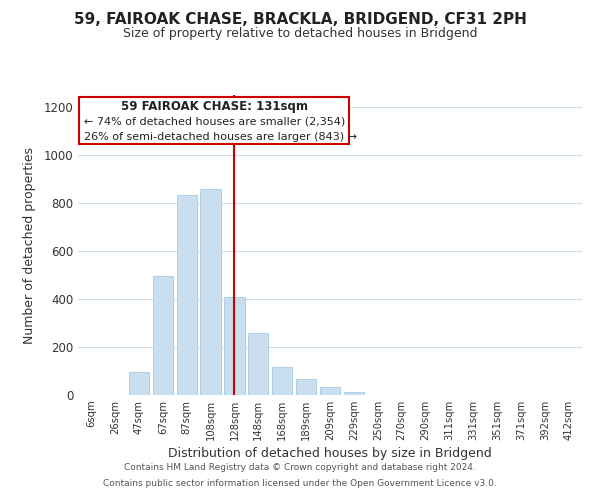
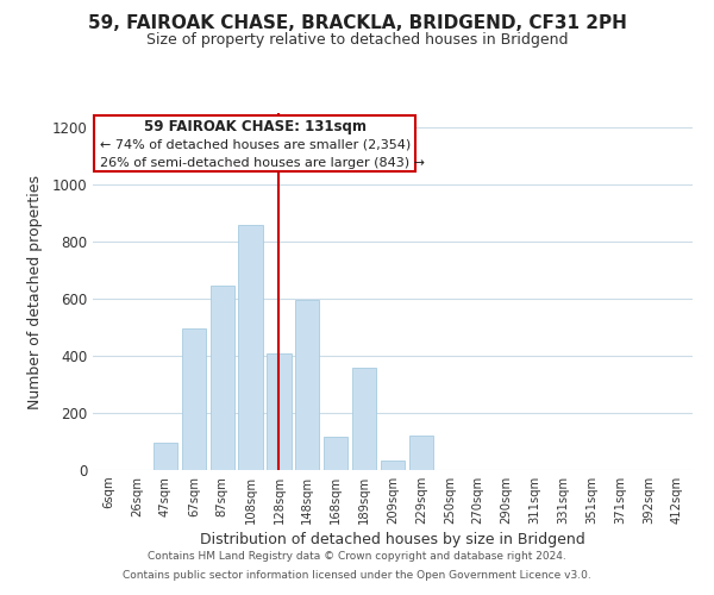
87sqm: 833 -> 645
148sqm: 258 -> 595
189sqm: 68 -> 360
229sqm: 12 -> 120
